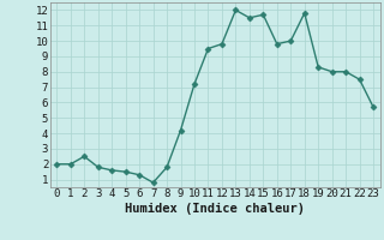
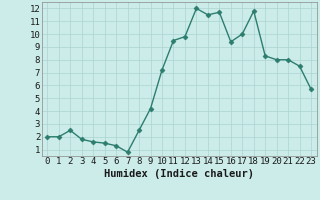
8: 1.8 -> 2.5
16: 9.8 -> 9.4
